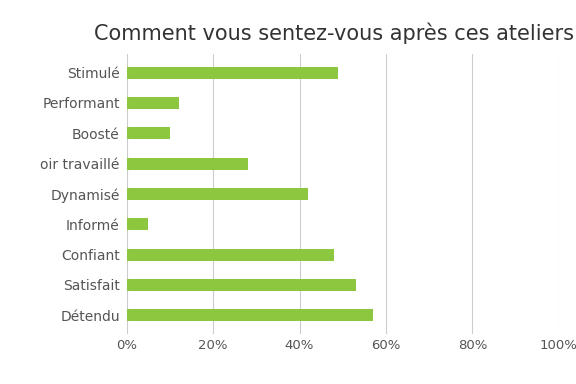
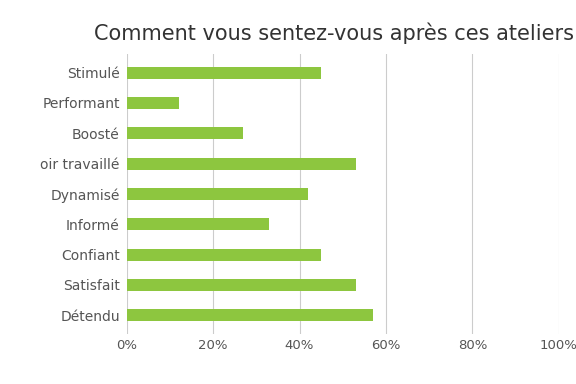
Stimulé: 49% -> 45%
Boosté: 10% -> 27%
oir travaillé: 28% -> 53%
Informé: 5% -> 33%
Confiant: 48% -> 45%
